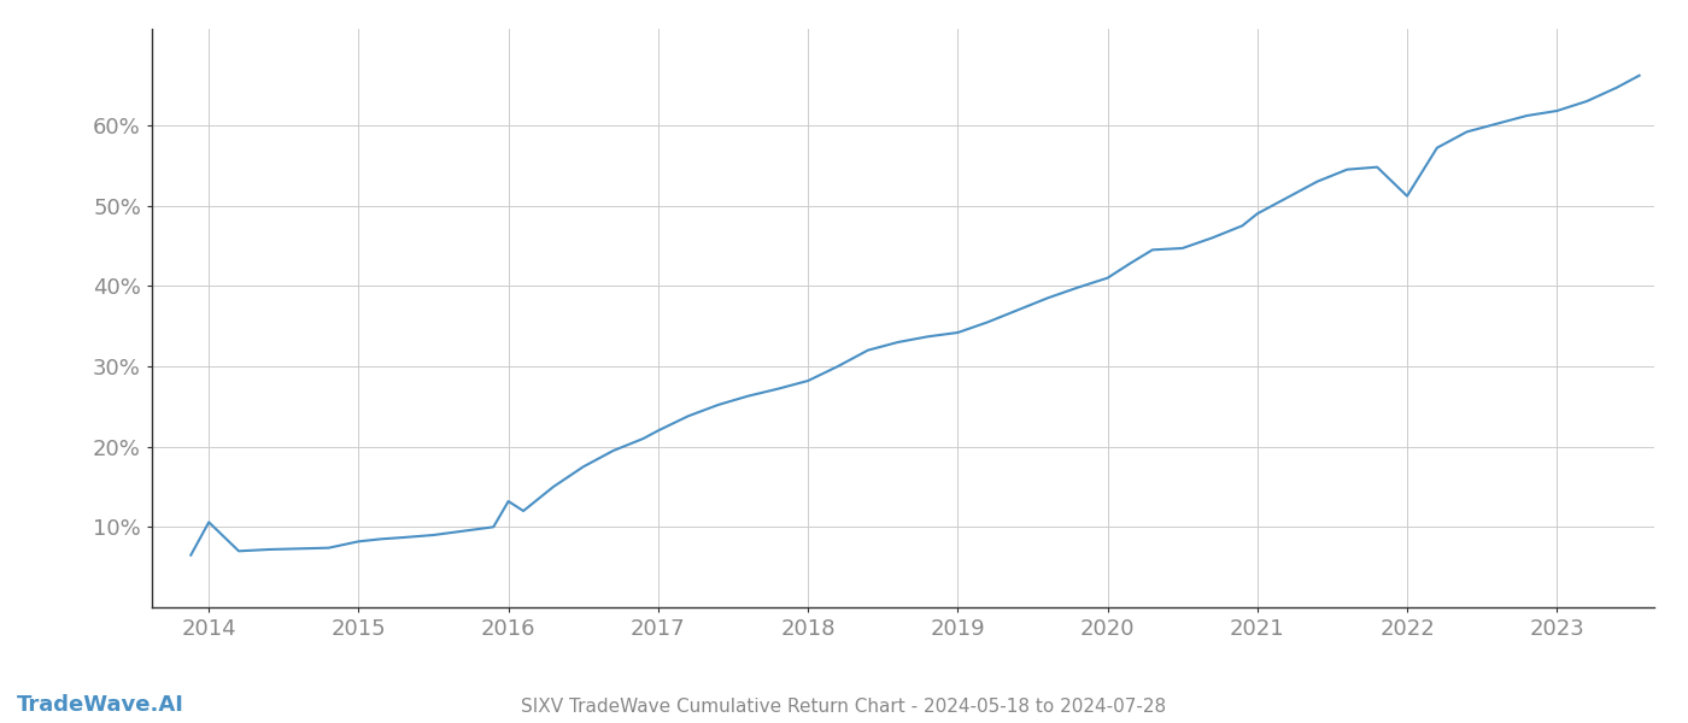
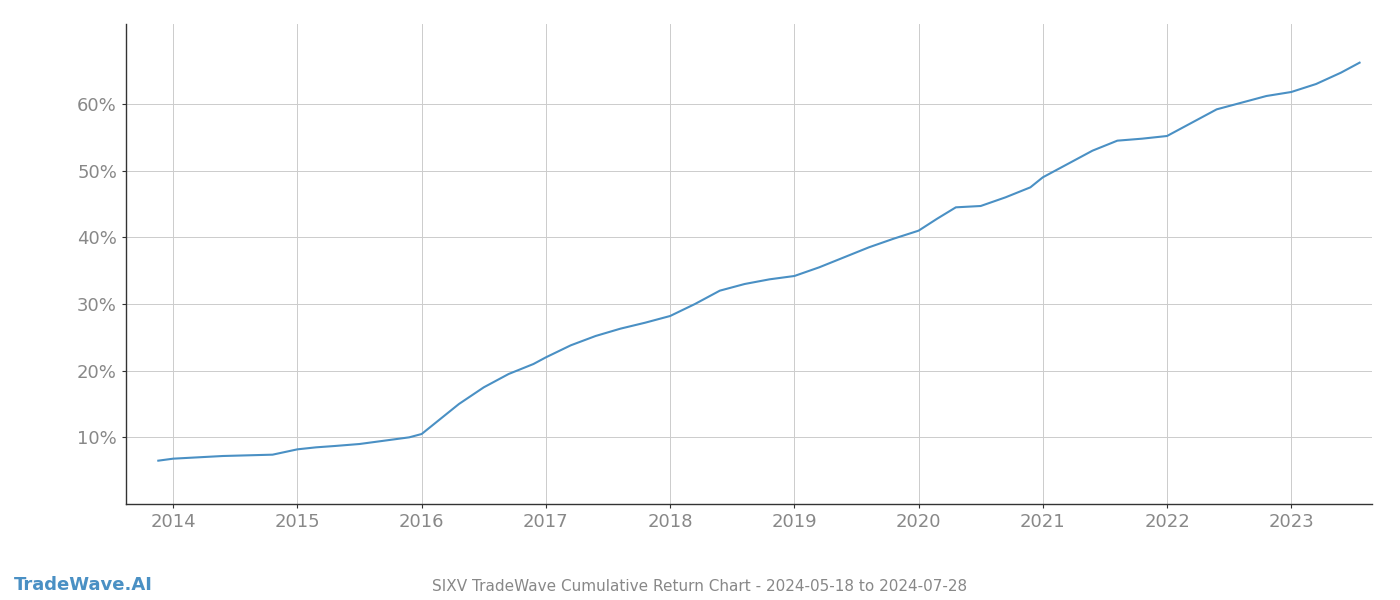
2014: 10.6% -> 6.8%
2016: 13.2% -> 10.5%
2022: 51.2% -> 55.2%
